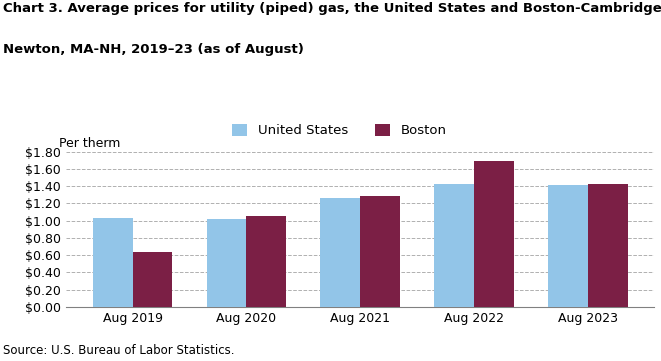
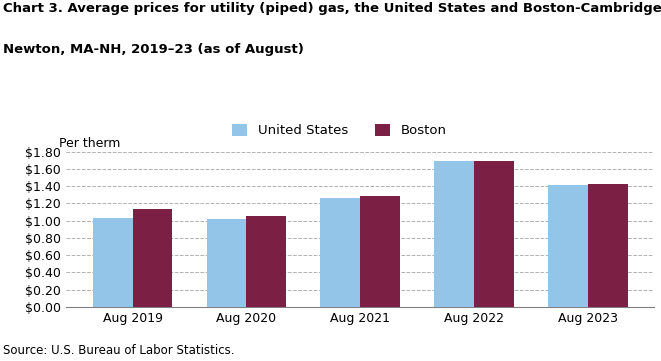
Boston/Aug 2019: $0.64 -> $1.13
United States/Aug 2022: $1.42 -> $1.69
